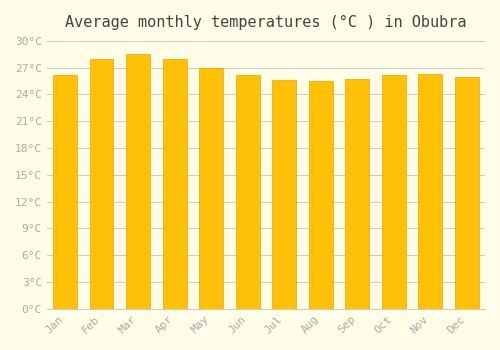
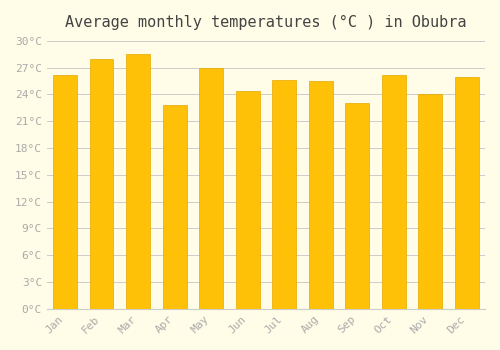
Apr: 28.0°C -> 22.8°C
Jun: 26.2°C -> 24.4°C
Sep: 25.7°C -> 23.0°C
Nov: 26.3°C -> 24.0°C
